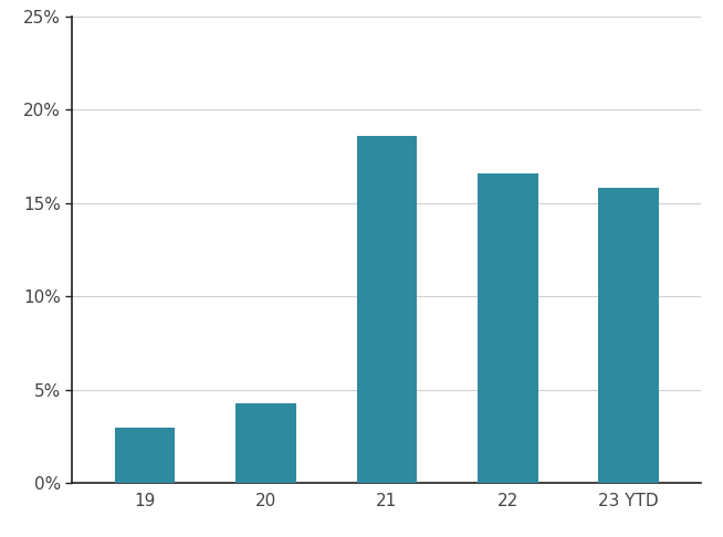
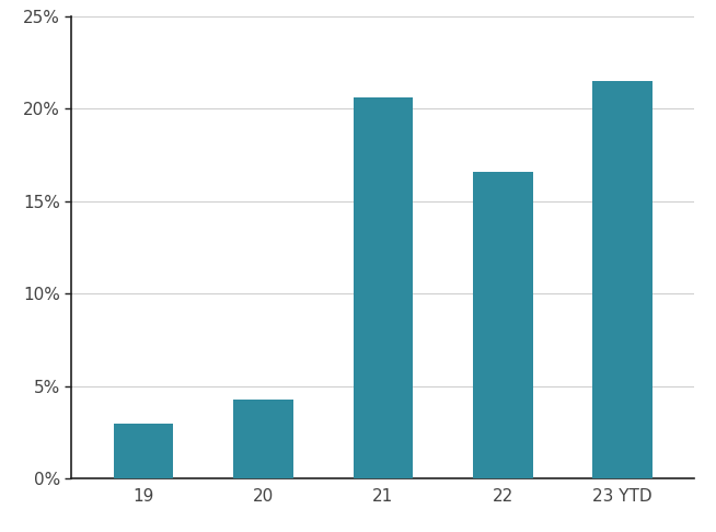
21: 18.6% -> 20.6%
23 YTD: 15.8% -> 21.5%
